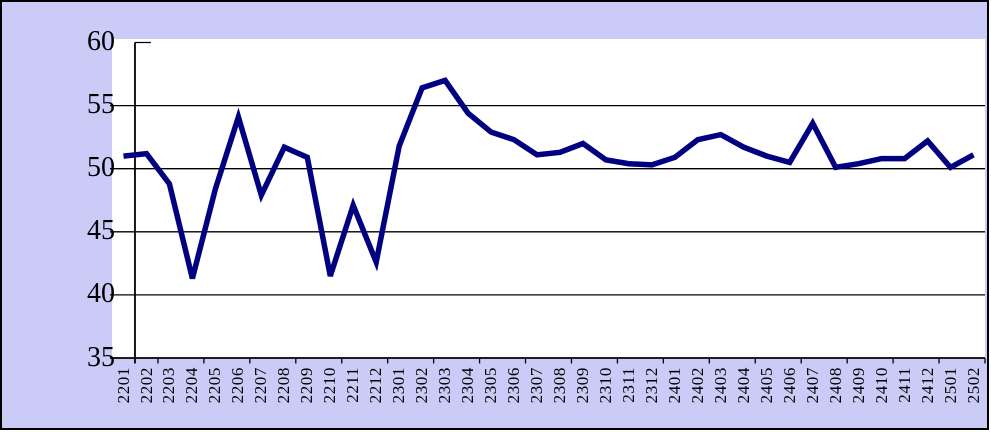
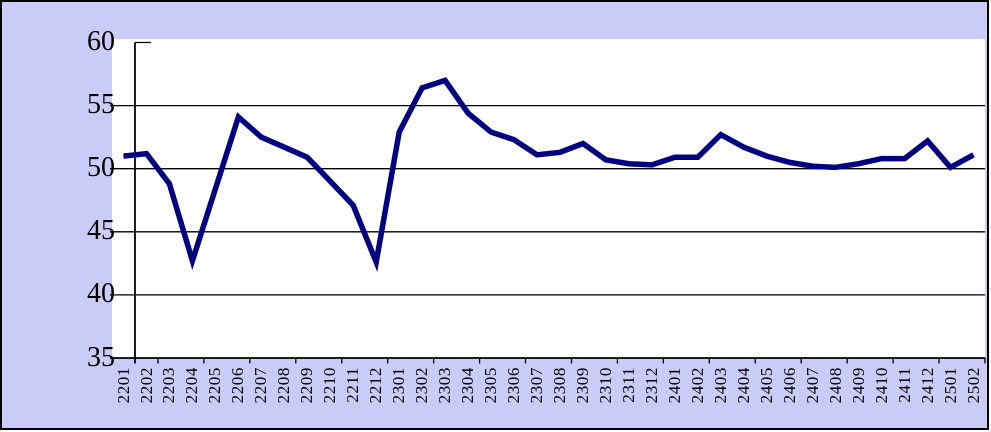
2204: 41.3 -> 42.7
2207: 47.9 -> 52.5
2210: 41.5 -> 49.0
2301: 51.8 -> 52.9
2402: 52.3 -> 50.9
2407: 53.6 -> 50.2
